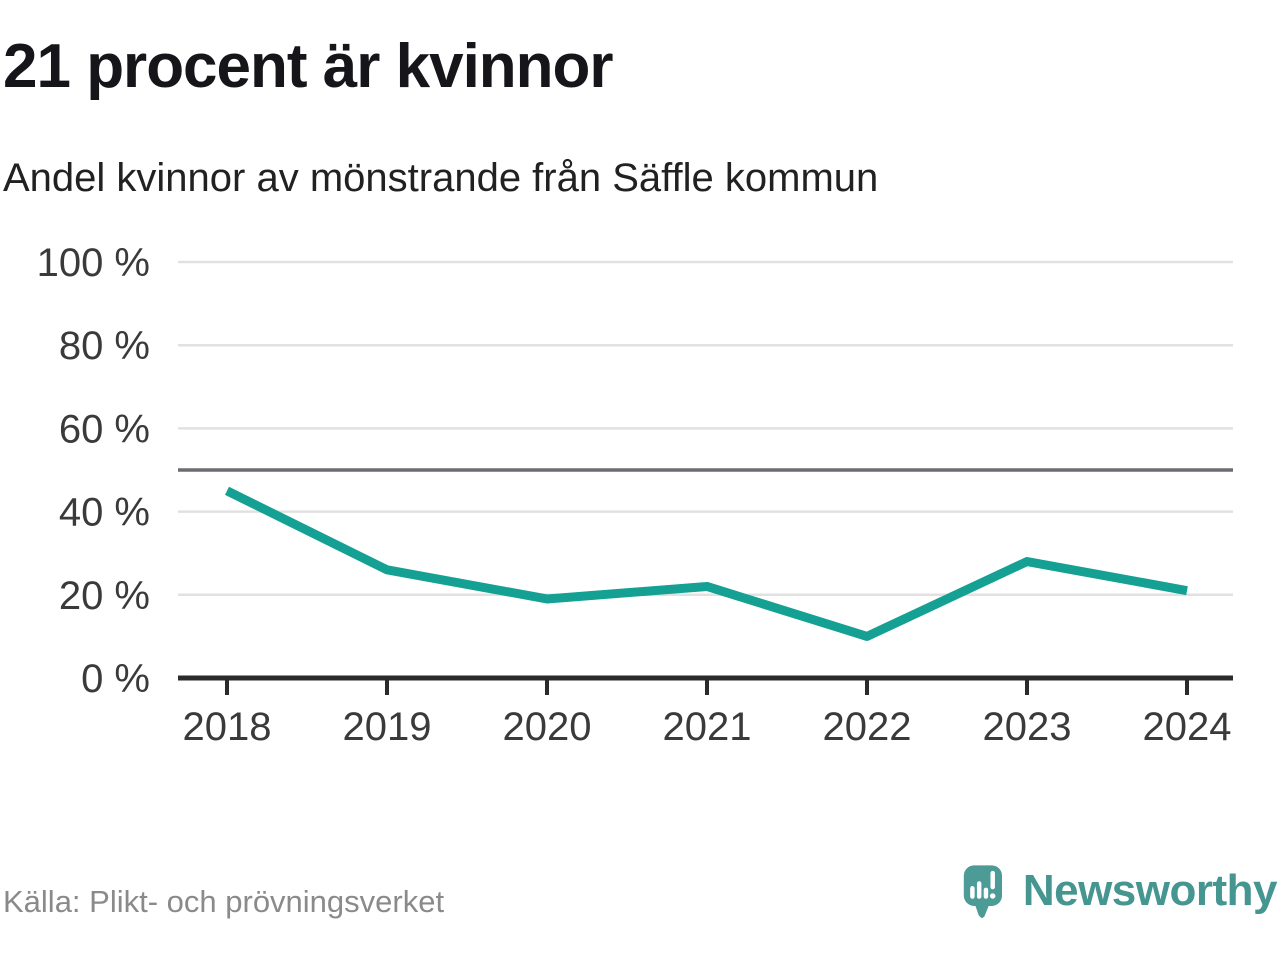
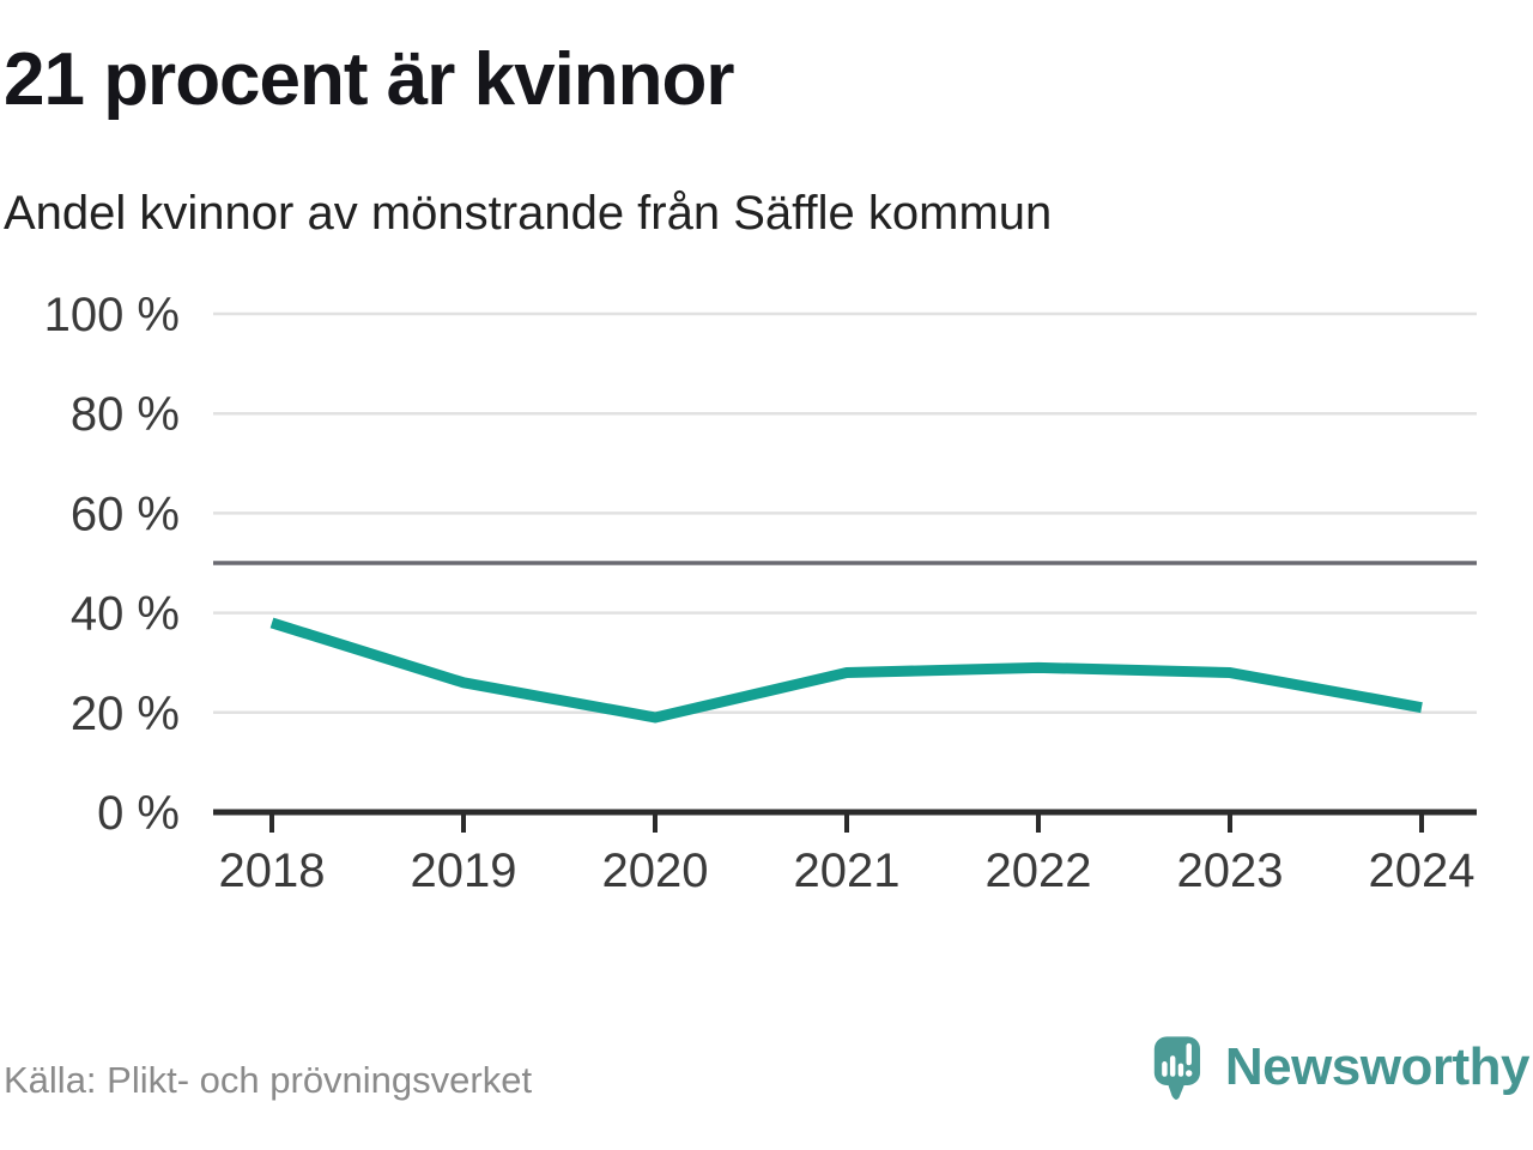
2018: 45% -> 38%
2021: 22% -> 28%
2022: 10% -> 29%
